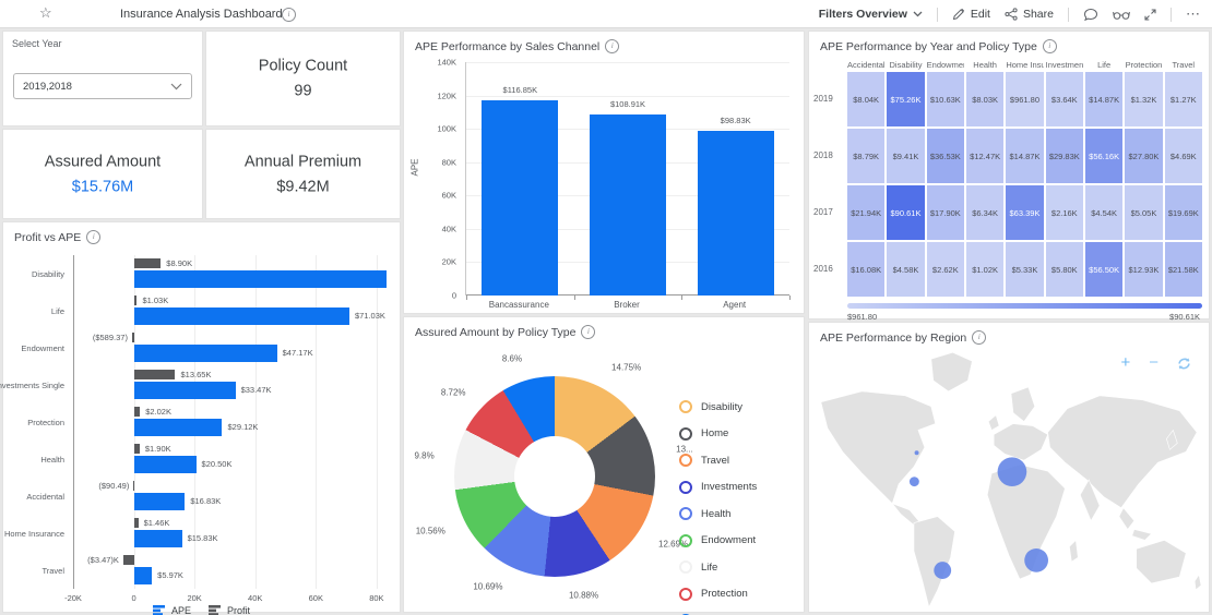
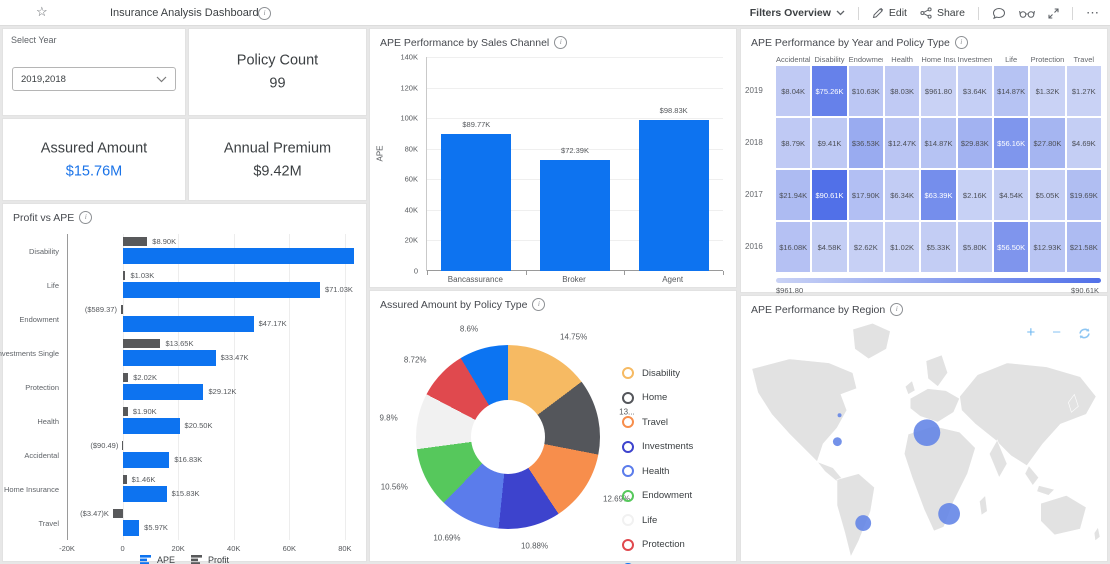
APE Performance by Sales Channel/Bancassurance: $116.85K -> $89.77K
APE Performance by Sales Channel/Broker: $108.91K -> $72.39K
